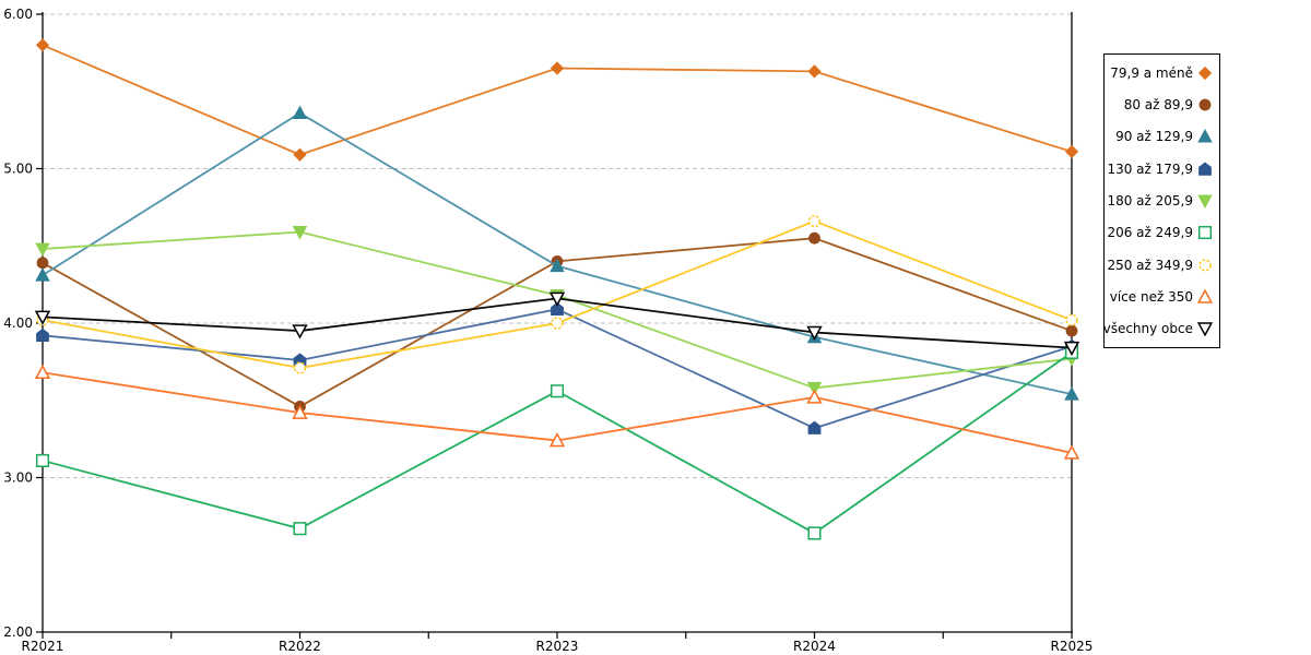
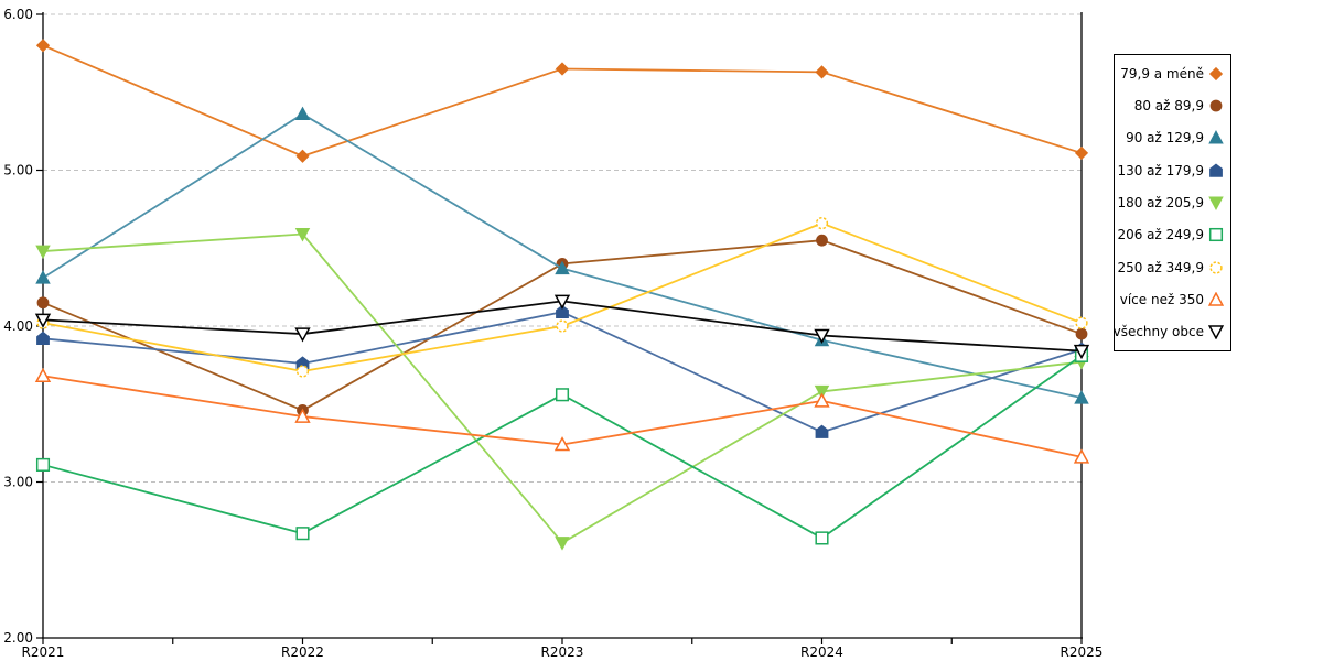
80 až 89,9/R2021: 4.39 -> 4.15
180 až 205,9/R2023: 4.18 -> 2.61
